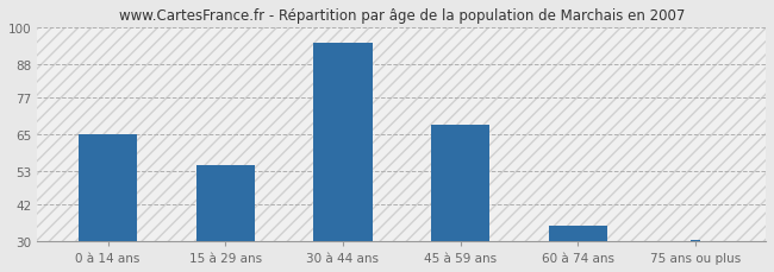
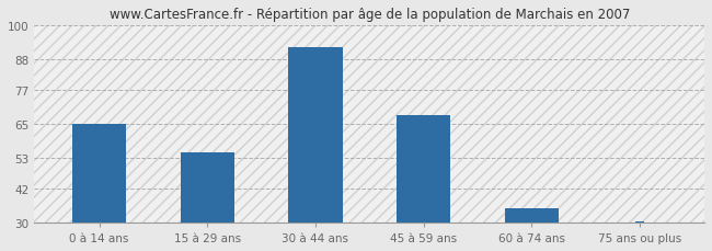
30 à 44 ans: 95.0 -> 92.0
